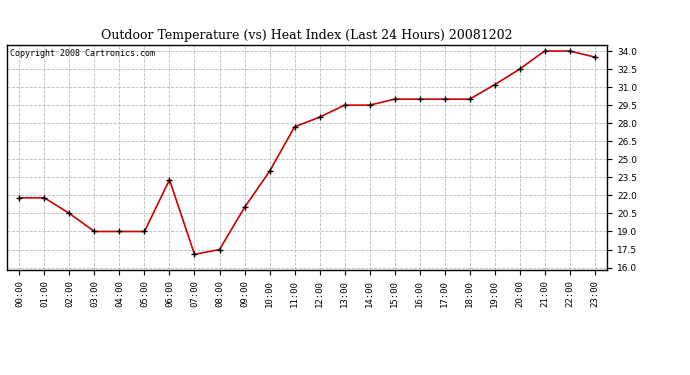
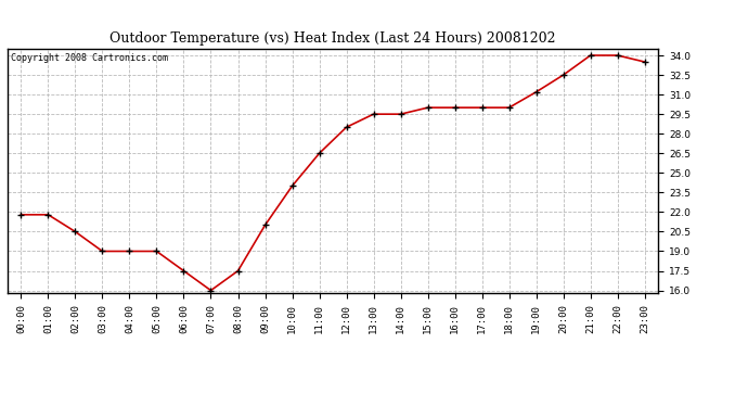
06:00: 23.3 -> 17.5
07:00: 17.1 -> 16.0
11:00: 27.7 -> 26.5
